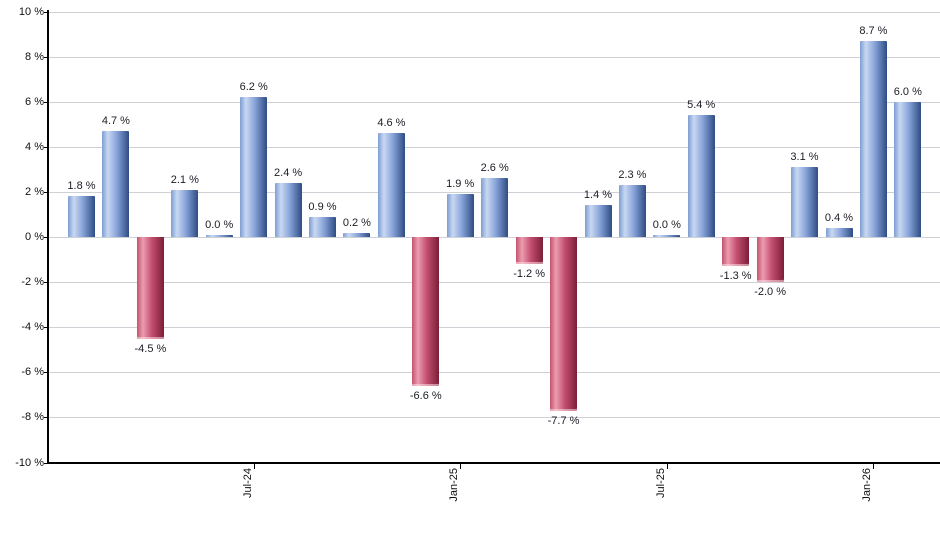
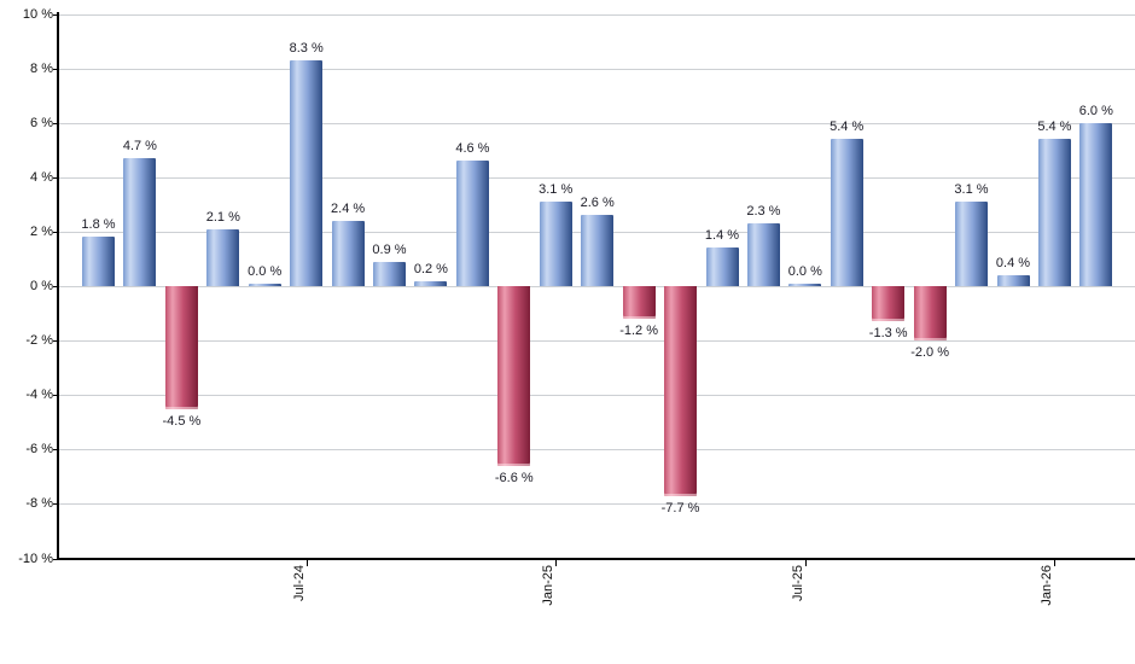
Jul-24: 6.2 -> 8.3
Jan-25: 1.9 -> 3.1
Jan-26: 8.7 -> 5.4
